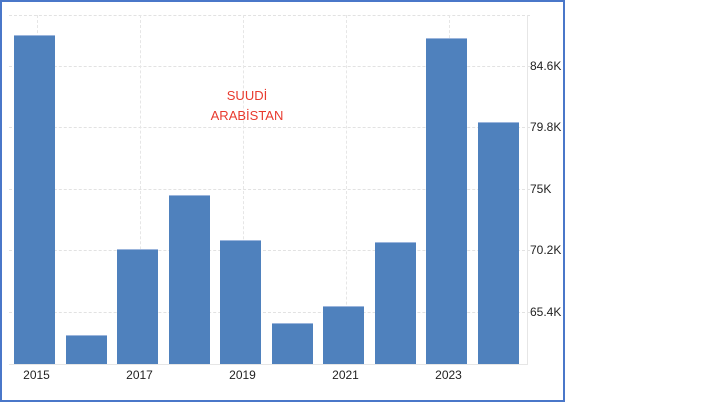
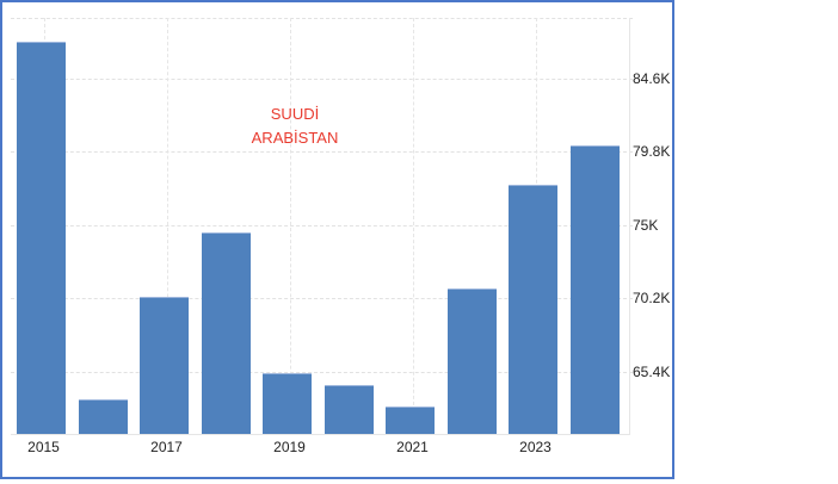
2019: 71.0K -> 65.3K
2021: 65.8K -> 63.1K
2023: 86.8K -> 77.6K
